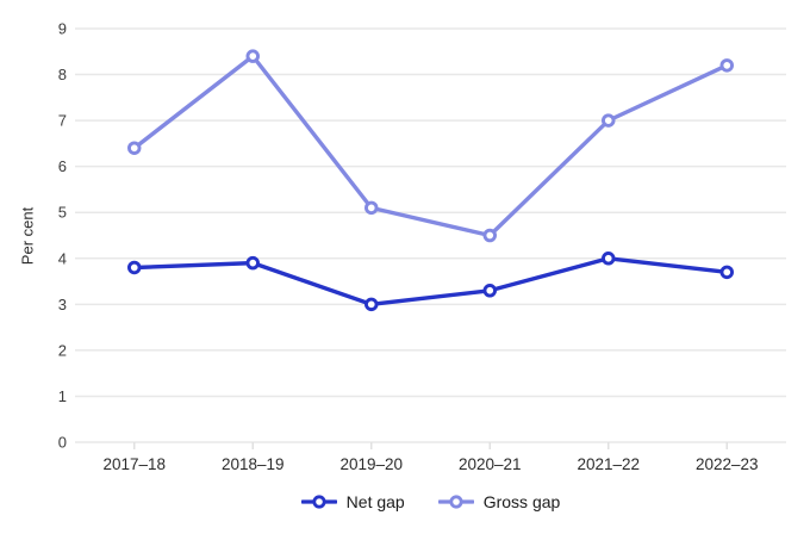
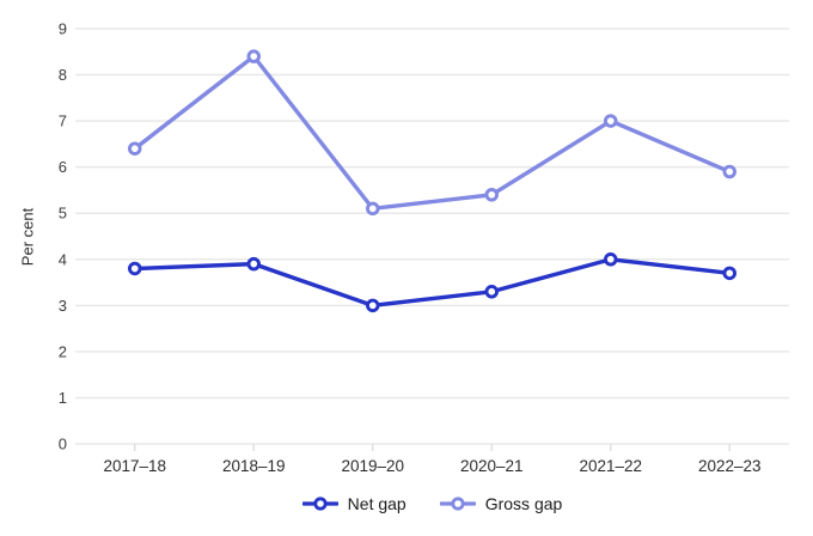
Gross gap/2020–21: 4.5 -> 5.4
Gross gap/2022–23: 8.2 -> 5.9
